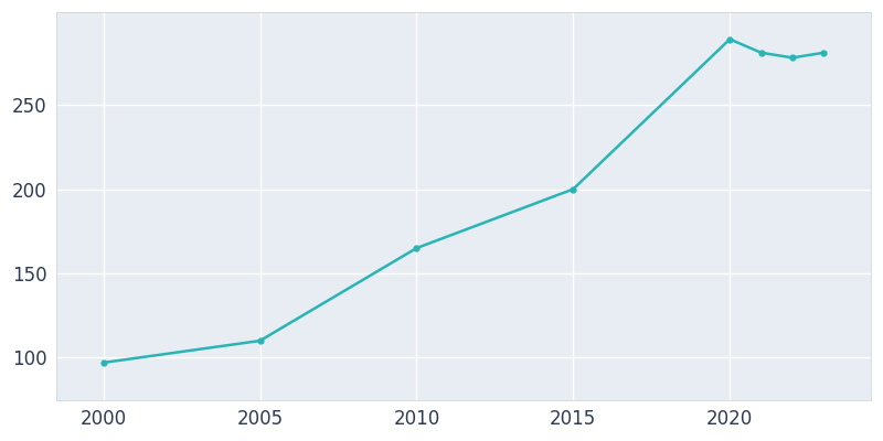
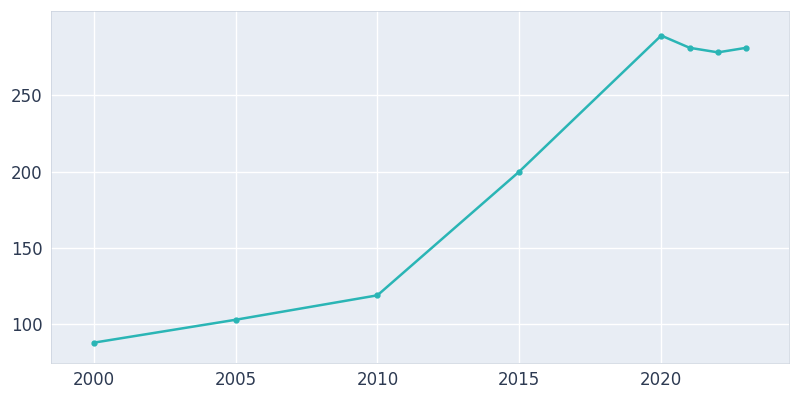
2000: 97 -> 88
2005: 110 -> 103
2010: 165 -> 119
